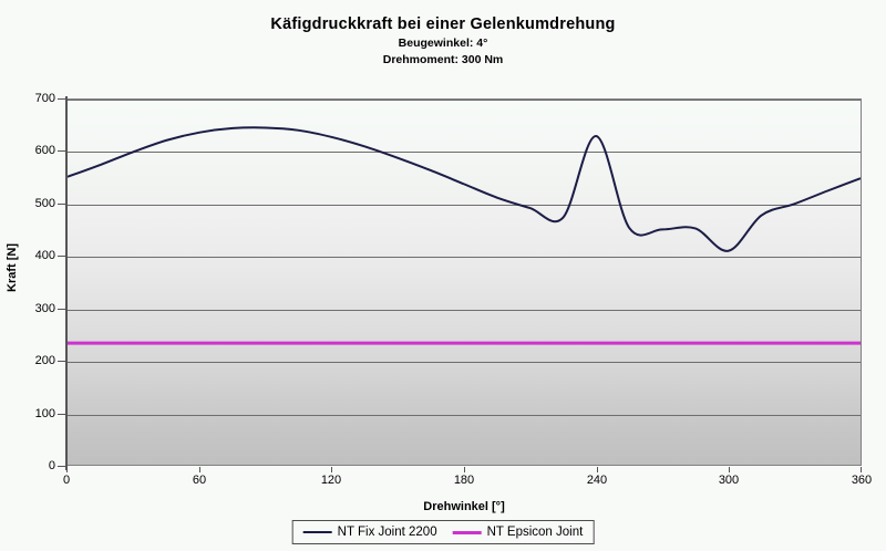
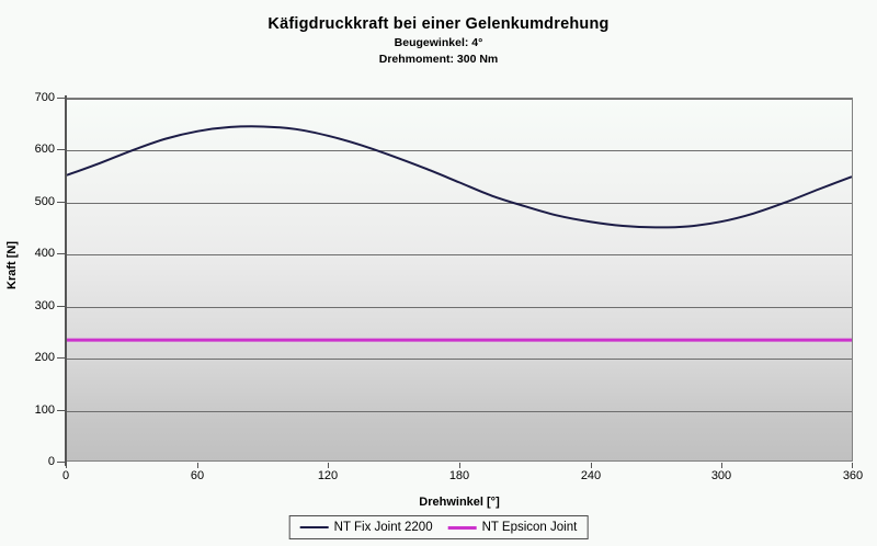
NT Fix Joint 2200/240: 630 -> 460
NT Fix Joint 2200/300: 410 -> 460
